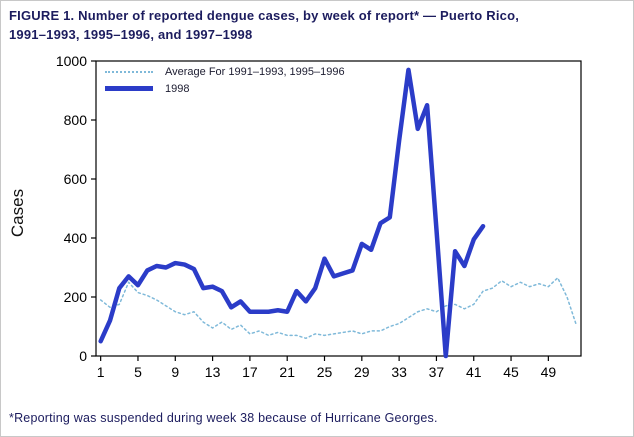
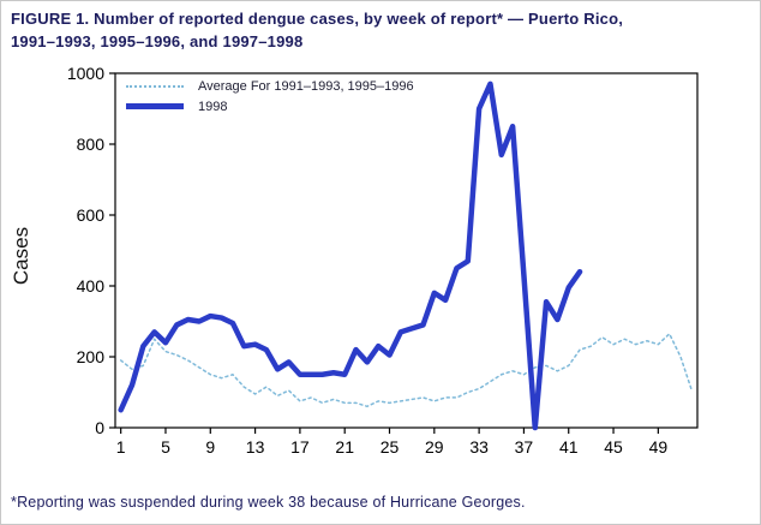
1998/25: 330 -> 200
1998/33: 730 -> 900
